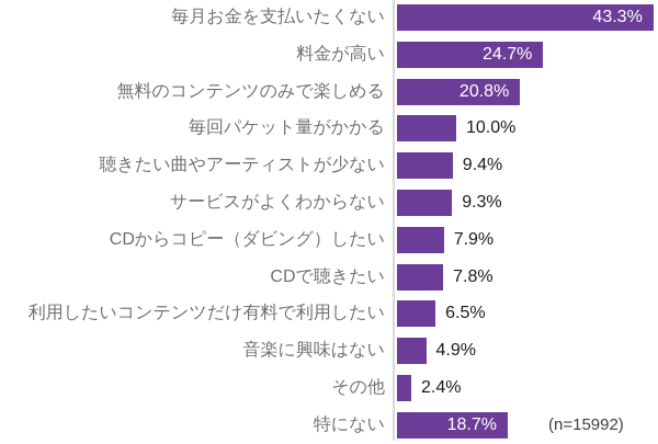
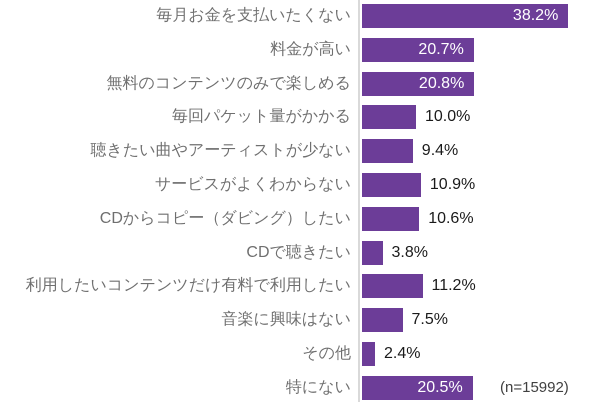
毎月お金を支払いたくない: 43.3% -> 38.2%
料金が高い: 24.7% -> 20.7%
サービスがよくわからない: 9.3% -> 10.9%
CDからコピー（ダビング）したい: 7.9% -> 10.6%
CDで聴きたい: 7.8% -> 3.8%
利用したいコンテンツだけ有料で利用したい: 6.5% -> 11.2%
音楽に興味はない: 4.9% -> 7.5%
特にない: 18.7% -> 20.5%
